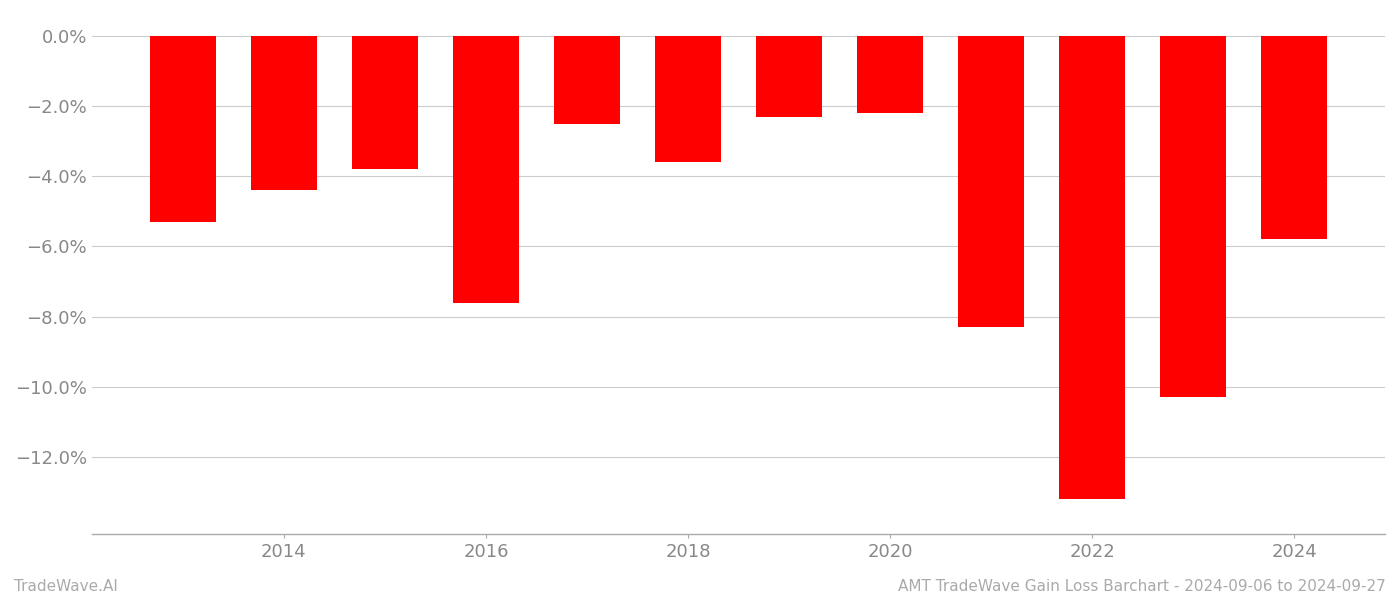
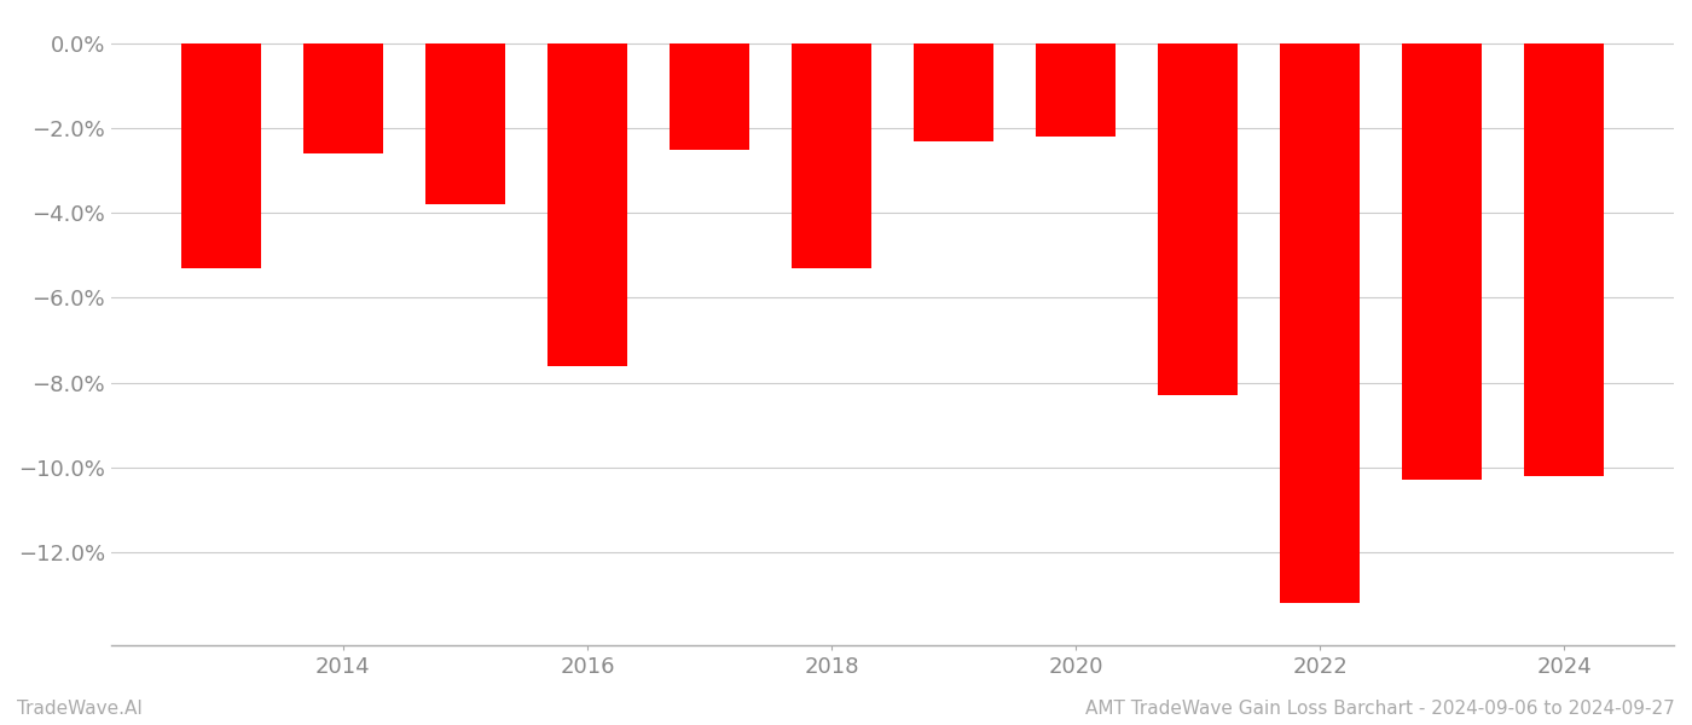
2014: -4.4% -> -2.6%
2018: -3.6% -> -5.3%
2024: -5.8% -> -10.2%
